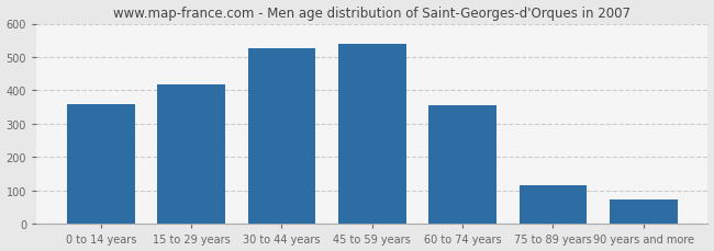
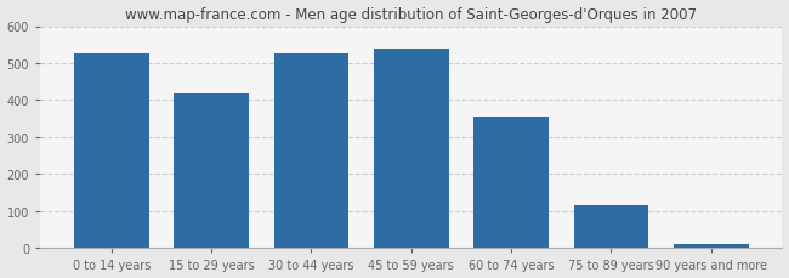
0 to 14 years: 360 -> 525
90 years and more: 75 -> 10
